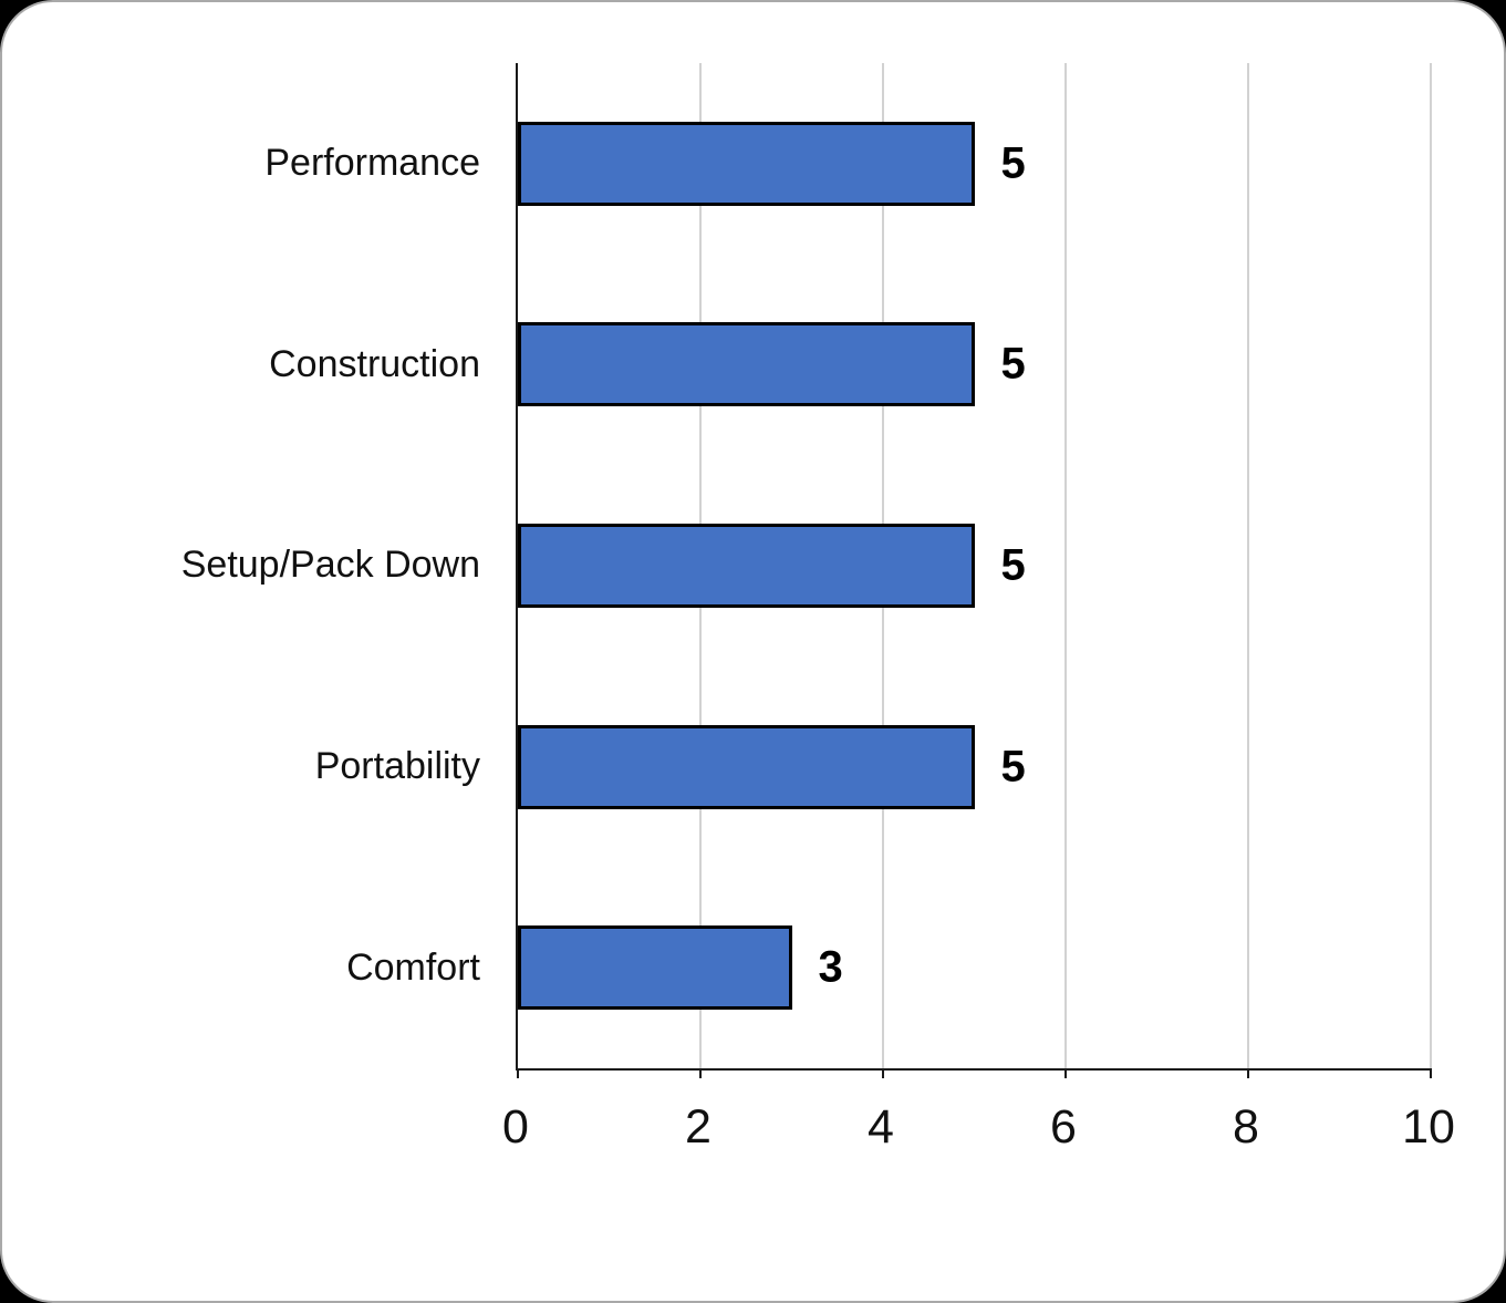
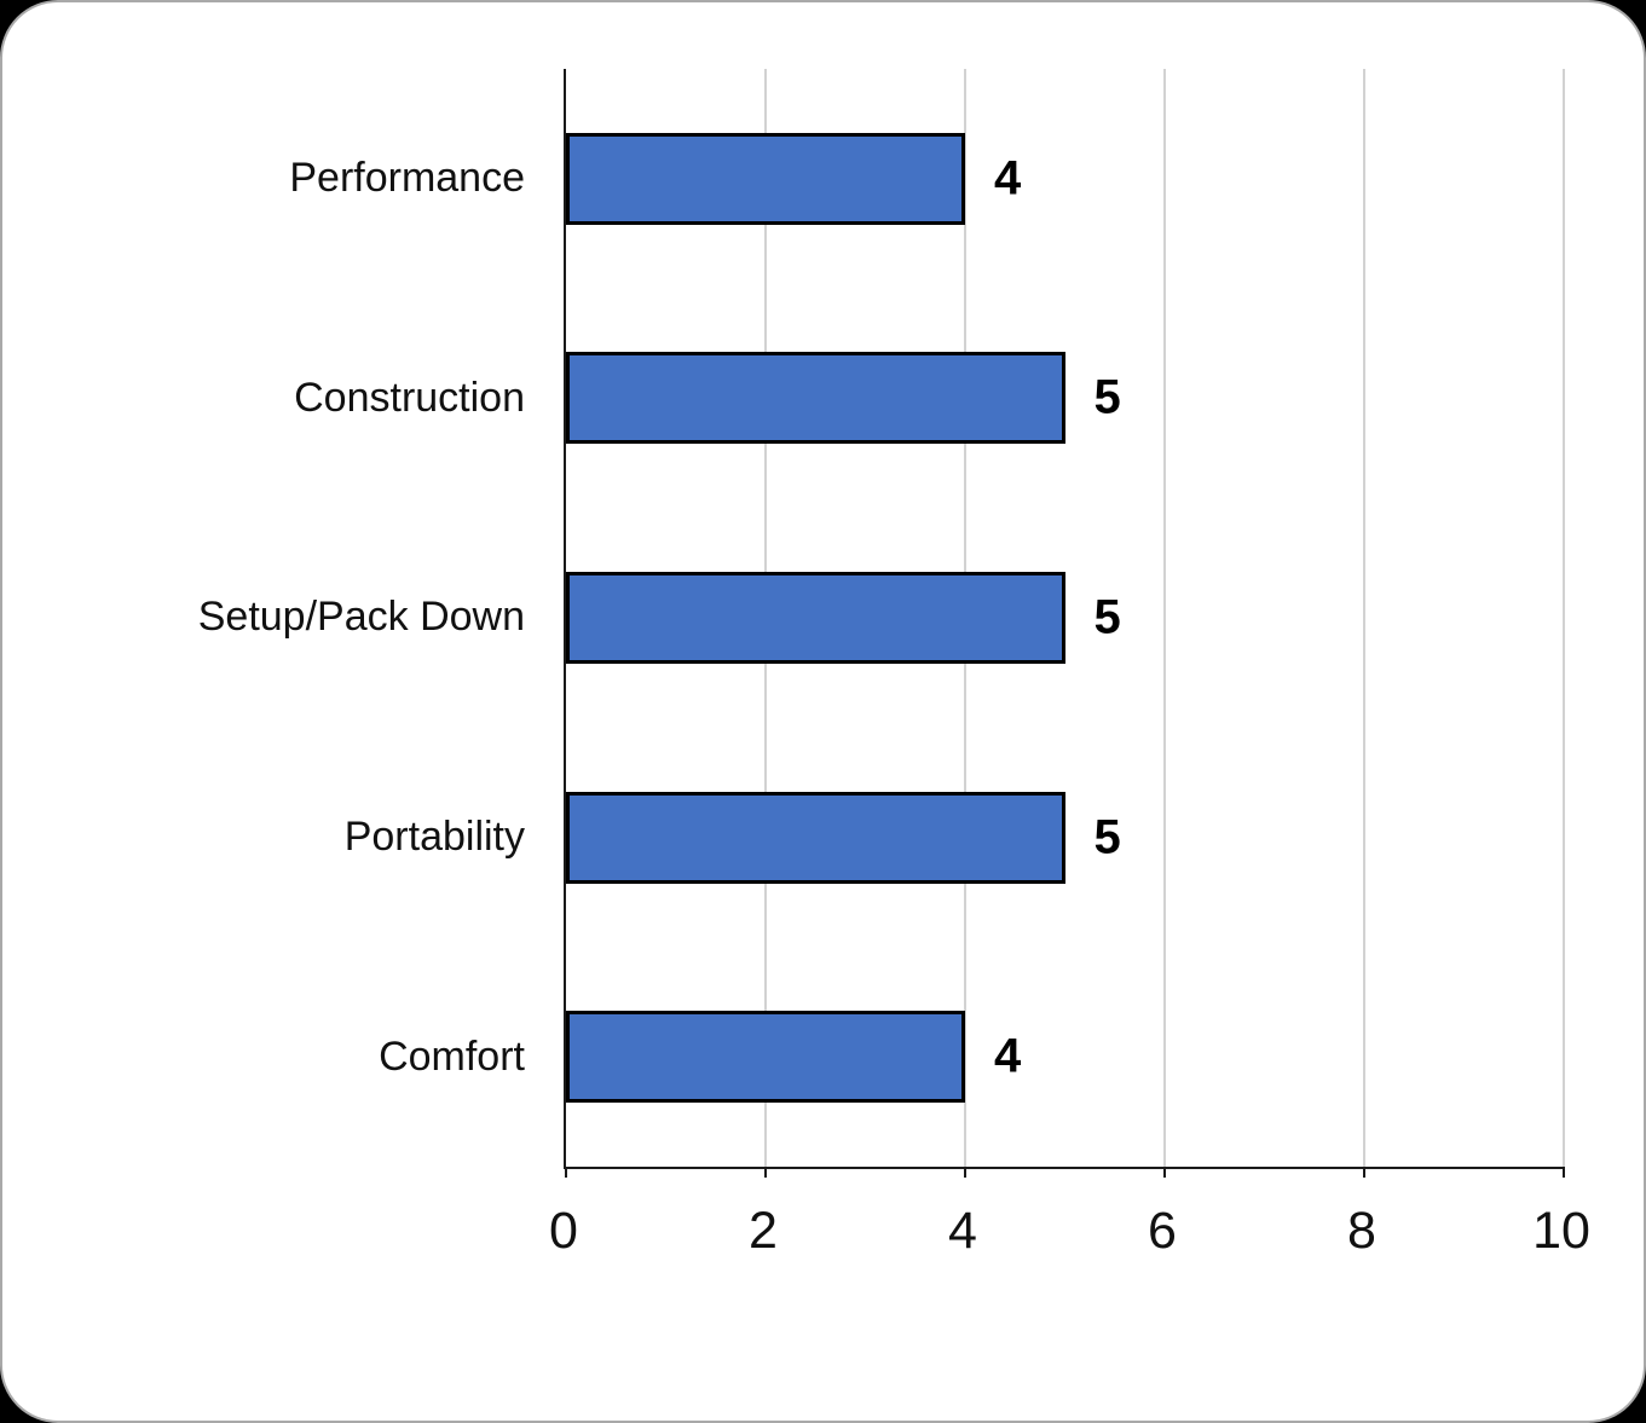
Performance: 5 -> 4
Comfort: 3 -> 4
